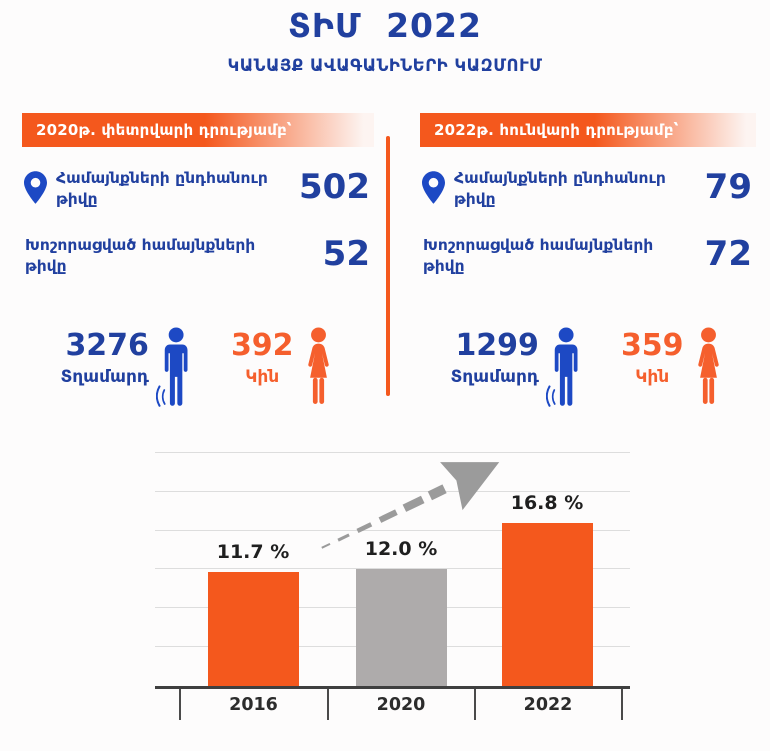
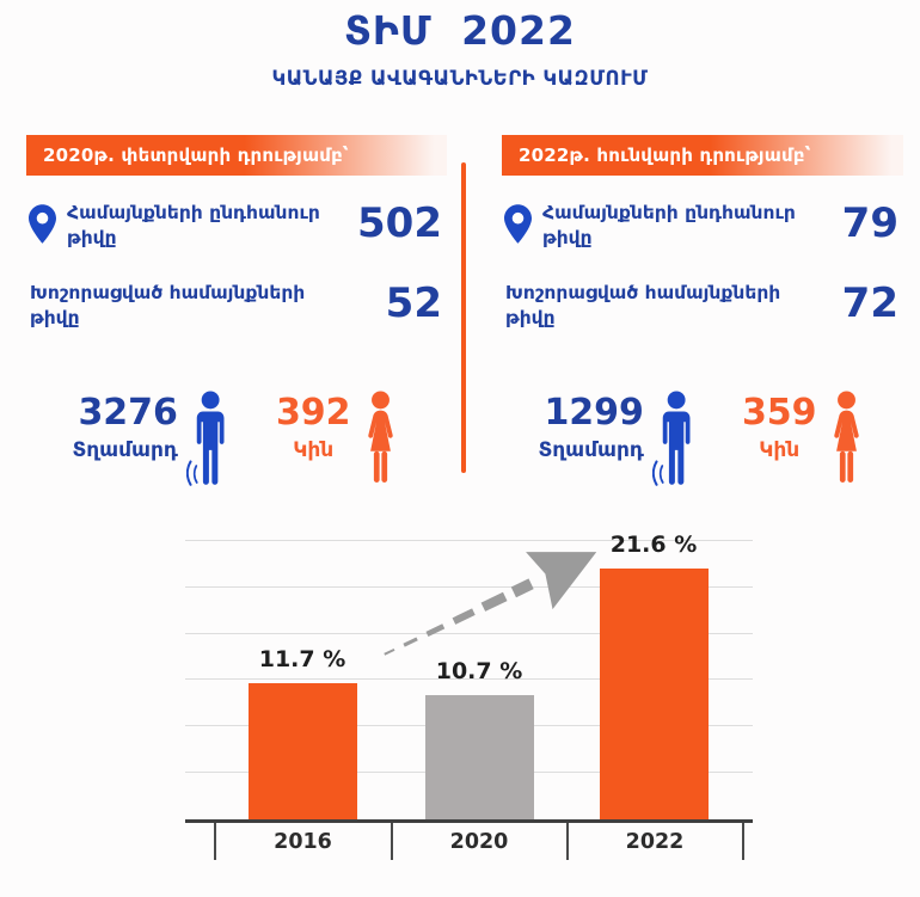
2020: 12.0 -> 10.7
2022: 16.8 -> 21.6
